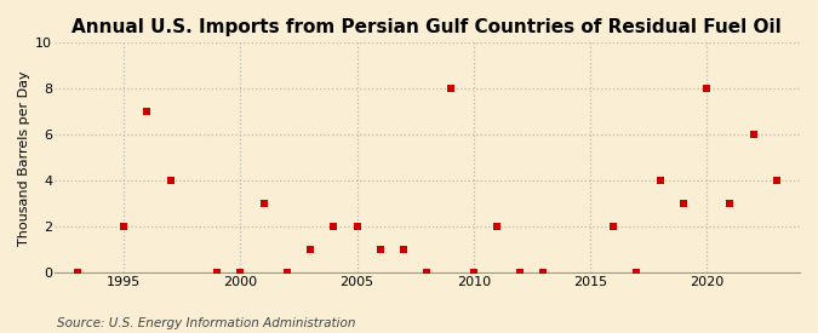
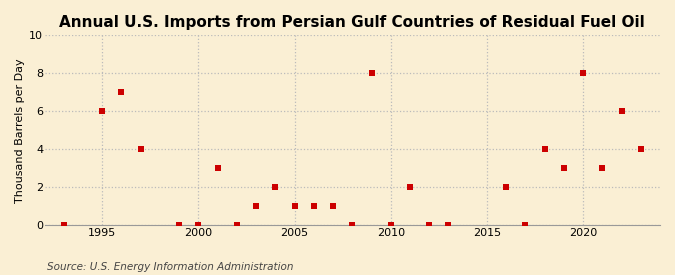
1995: 2 -> 6
2005: 2 -> 1
